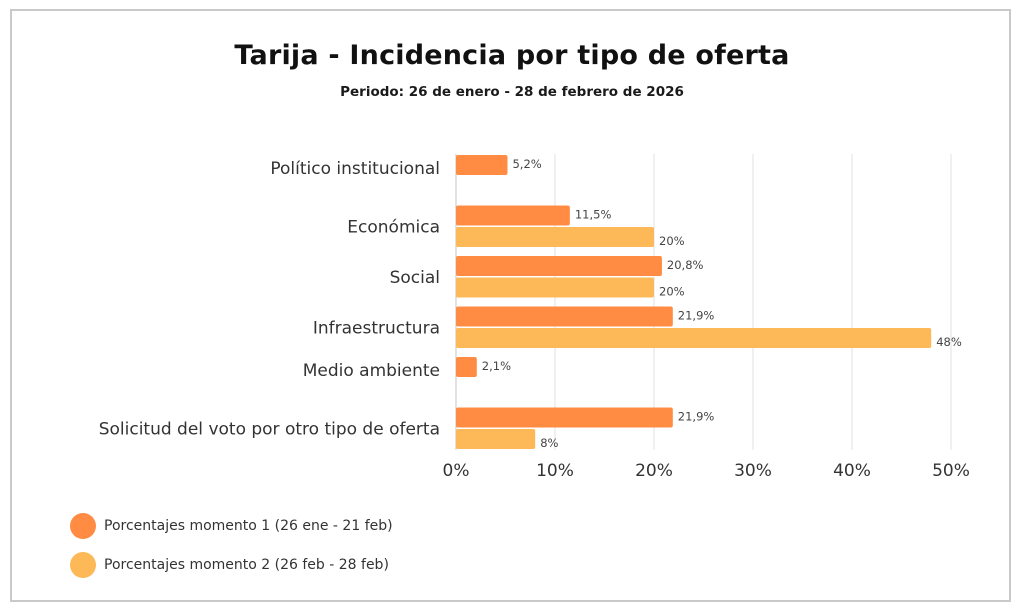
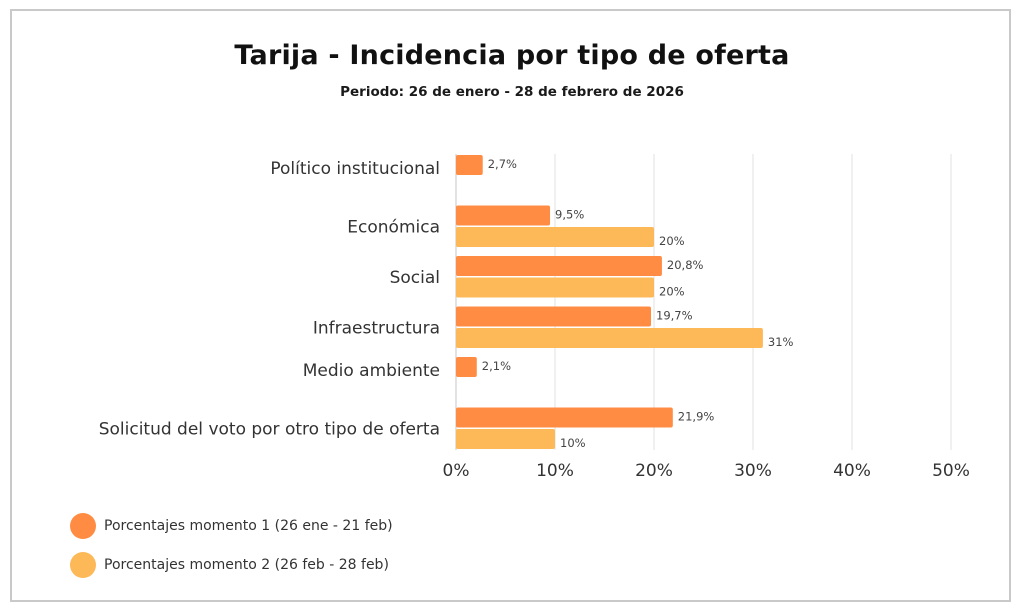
Porcentajes momento 1 (26 ene - 21 feb)/Político institucional: 5,2% -> 2,7%
Porcentajes momento 1 (26 ene - 21 feb)/Económica: 11,5% -> 9,5%
Porcentajes momento 1 (26 ene - 21 feb)/Infraestructura: 21,9% -> 19,7%
Porcentajes momento 2 (26 feb - 28 feb)/Infraestructura: 48% -> 31%
Porcentajes momento 2 (26 feb - 28 feb)/Solicitud del voto por otro tipo de oferta: 8% -> 10%
